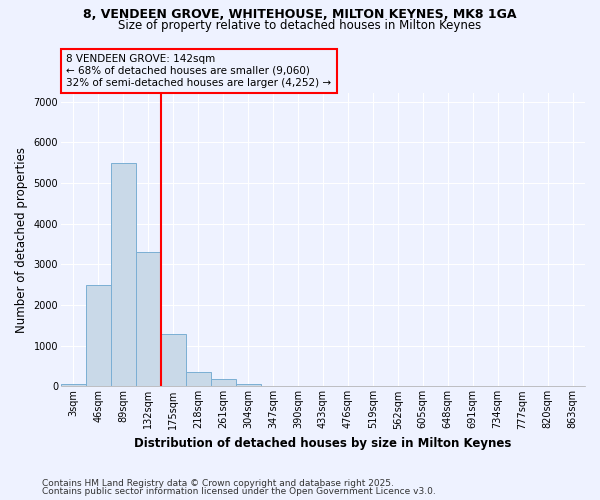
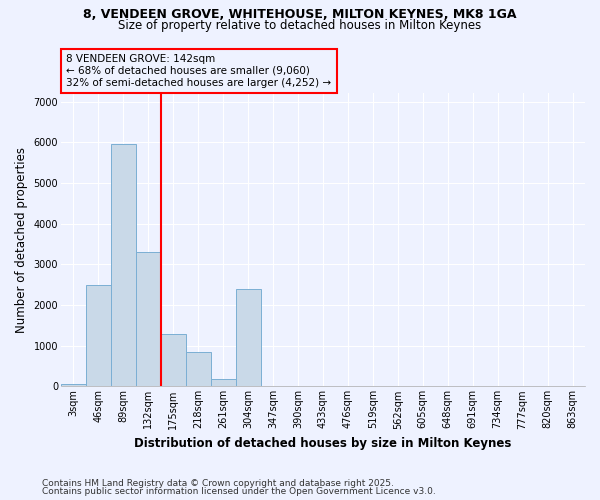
89sqm: 5480 -> 5950
218sqm: 360 -> 850
304sqm: 60 -> 2400
